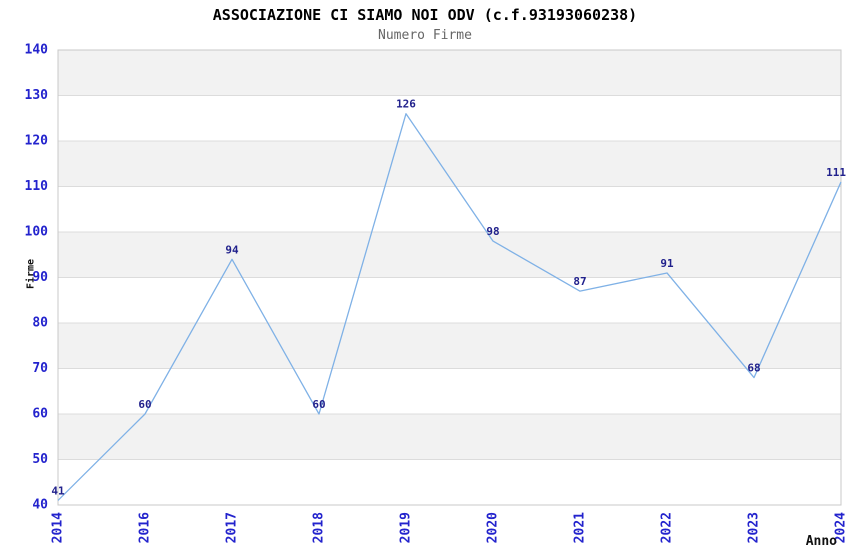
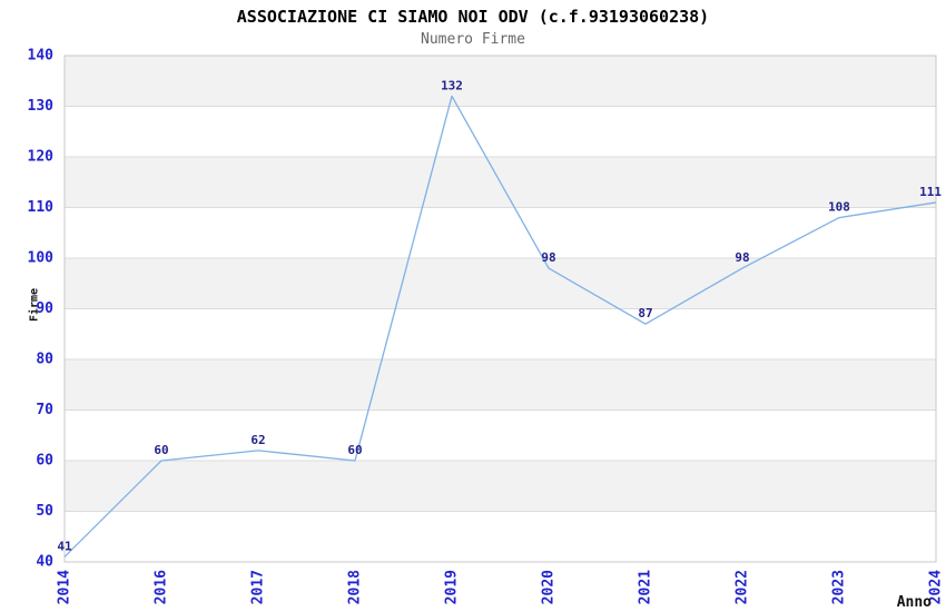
2017: 94 -> 62
2019: 126 -> 132
2022: 91 -> 98
2023: 68 -> 108
